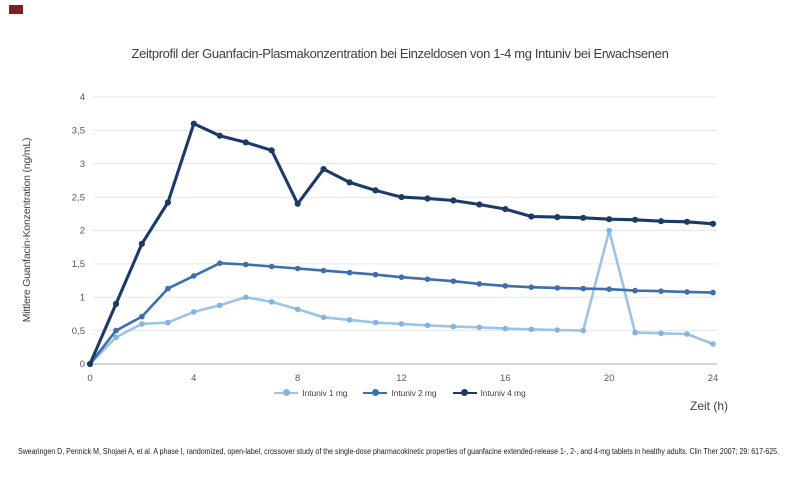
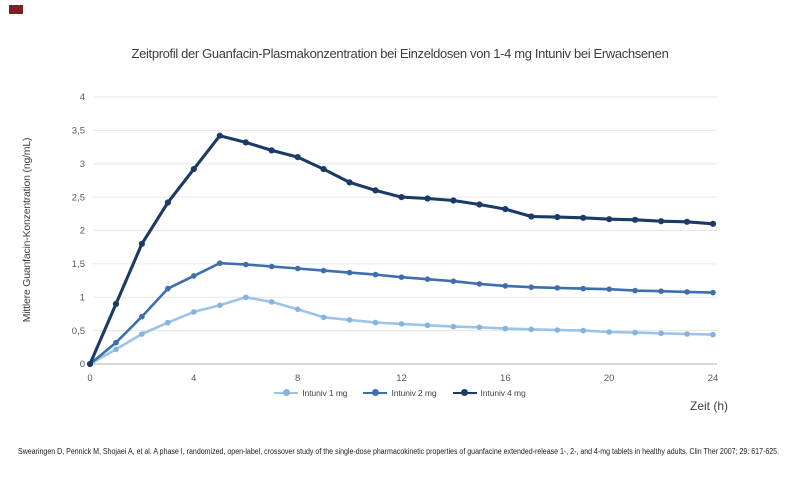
Intuniv 1 mg/1: 0,4 -> 0,2
Intuniv 2 mg/1: 0,5 -> 0,3
Intuniv 1 mg/2: 0,6 -> 0,5
Intuniv 4 mg/4: 3,6 -> 2,9
Intuniv 4 mg/8: 2,4 -> 3,1
Intuniv 1 mg/20: 2,0 -> 0,5
Intuniv 1 mg/24: 0,3 -> 0,4
